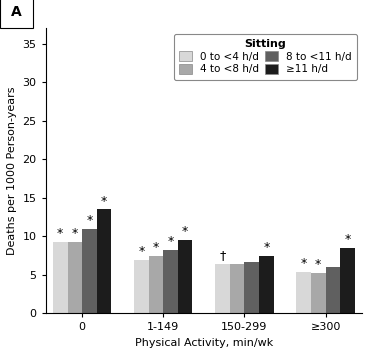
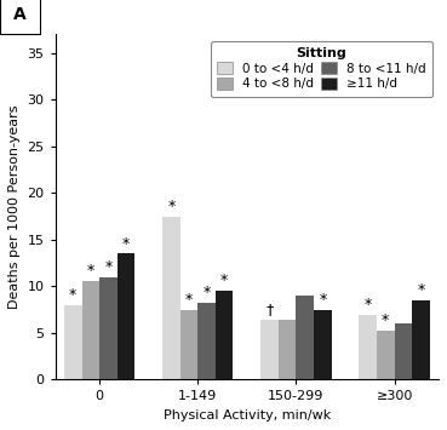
0 to <4 h/d/0: 9.3 -> 8.0
4 to <8 h/d/0: 9.3 -> 10.6
0 to <4 h/d/1-149: 6.9 -> 17.4
8 to <11 h/d/150-299: 6.7 -> 9.0
0 to <4 h/d/≥300: 5.4 -> 7.0
